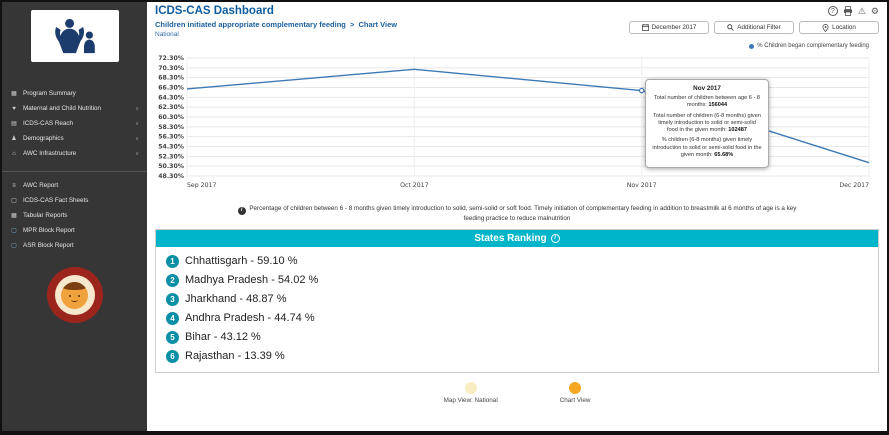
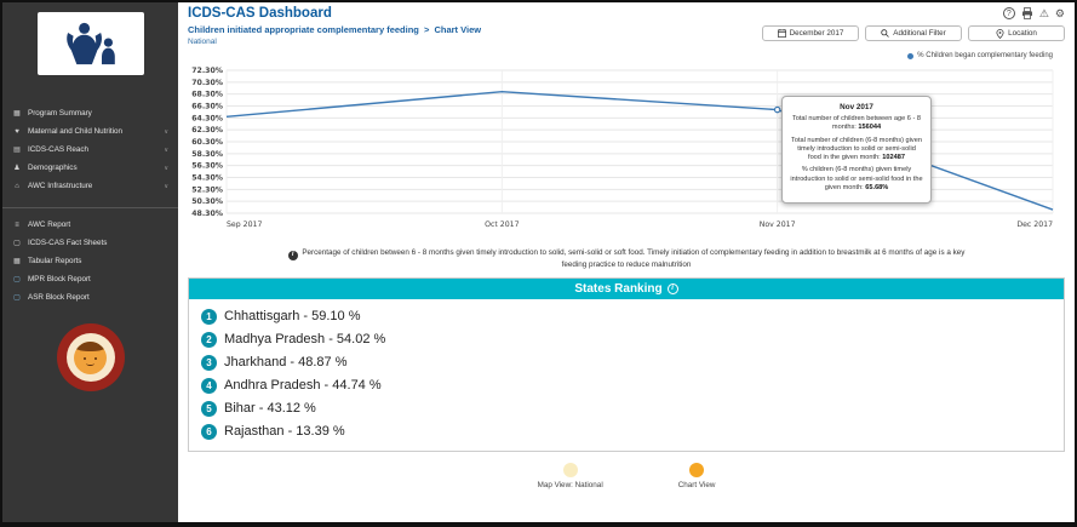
Sep 2017: 66% -> 64%
Oct 2017: 70% -> 69%
Dec 2017: 51% -> 49%
